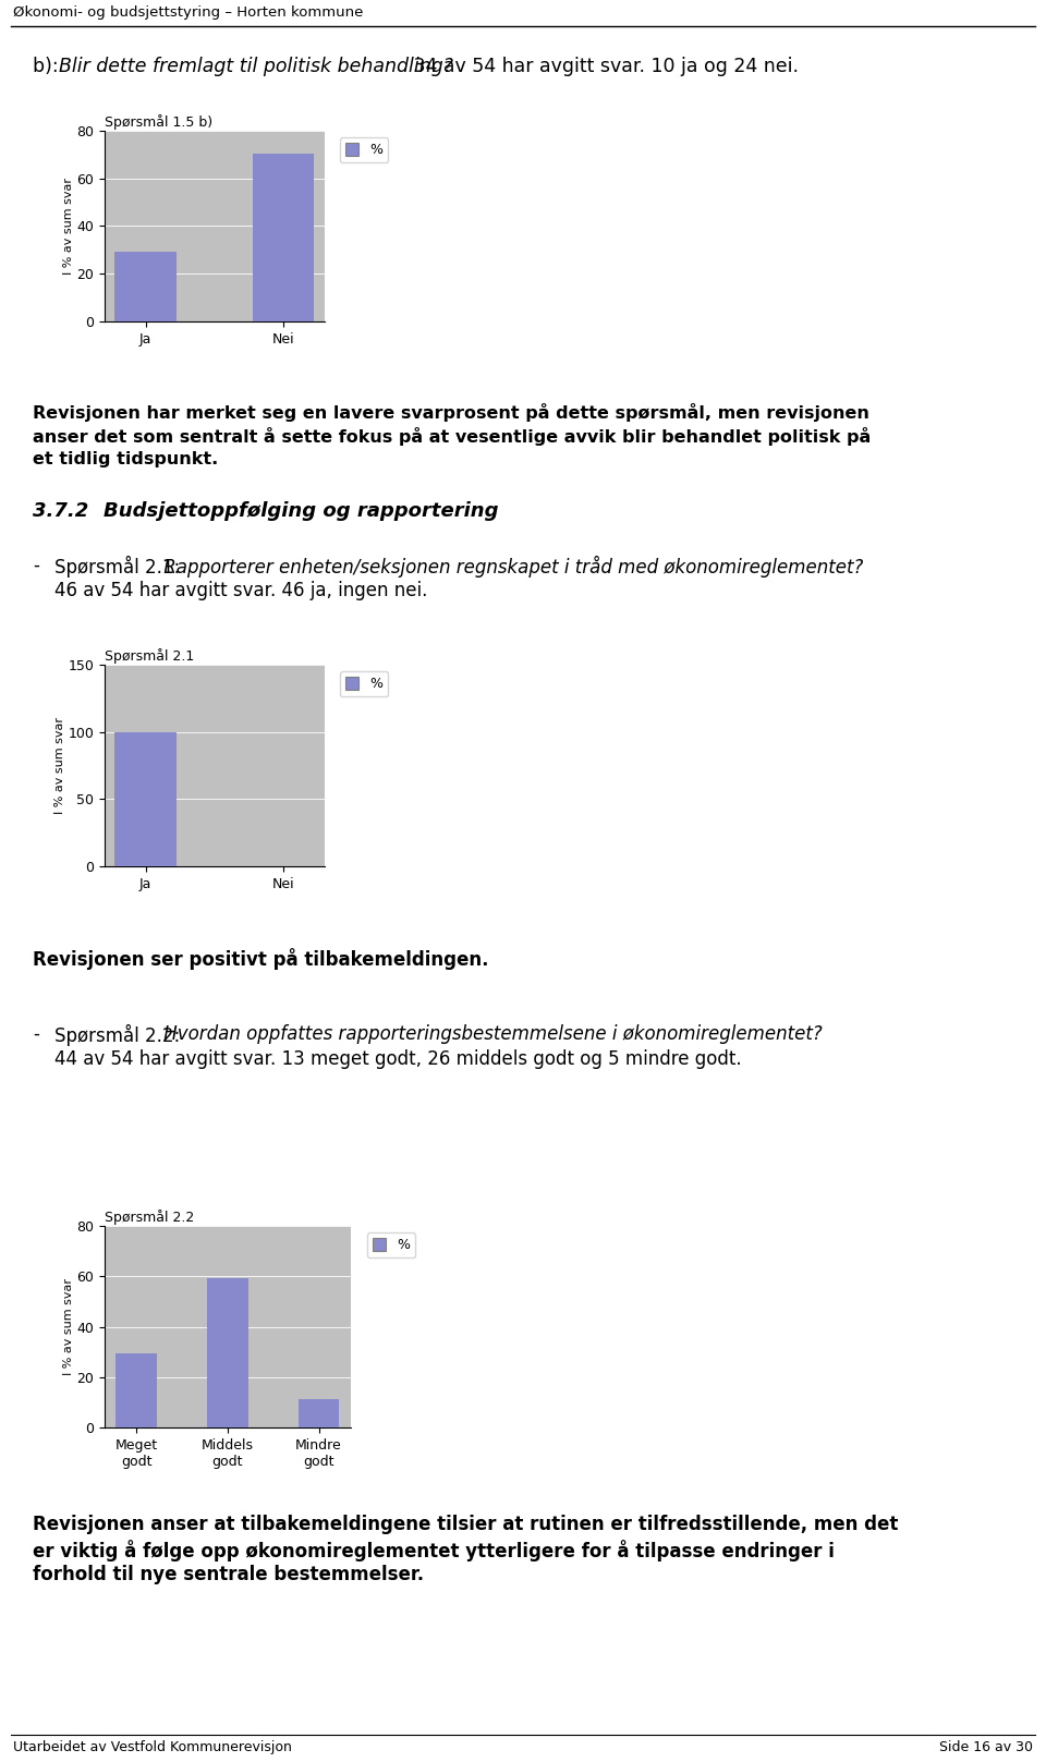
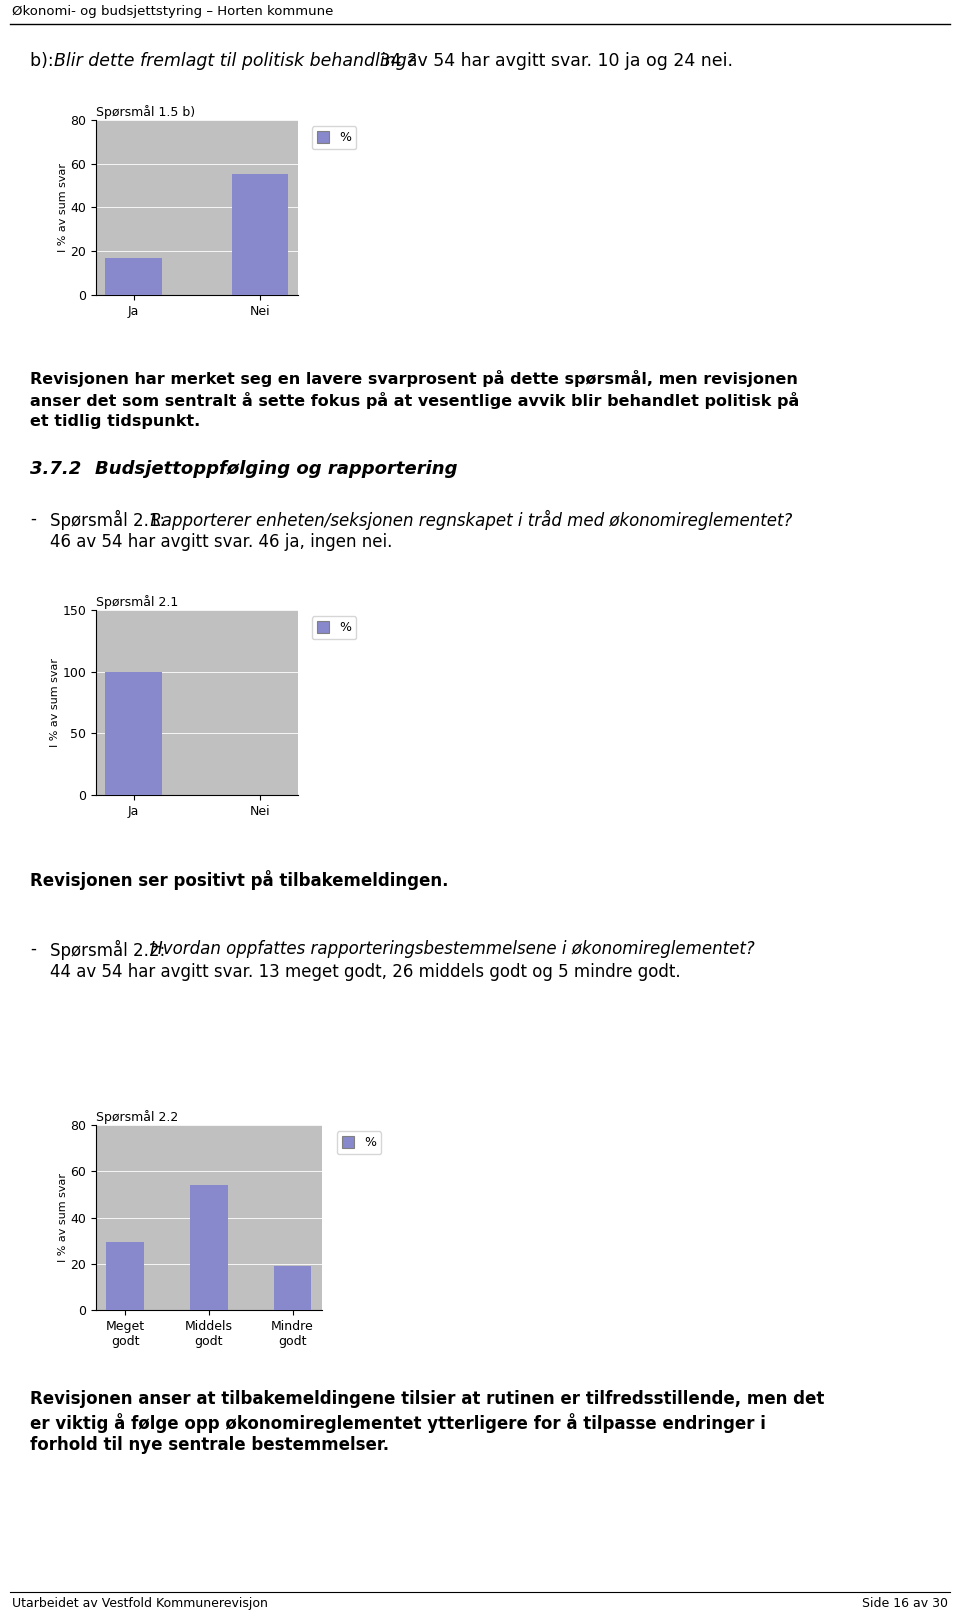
Spørsmål 1.5 b)/Ja: 29.4 -> 17.0
Spørsmål 1.5 b)/Nei: 70.6 -> 55.5
Spørsmål 2.2/Middels godt: 59.1 -> 54.0
Spørsmål 2.2/Mindre godt: 11.4 -> 19.0
